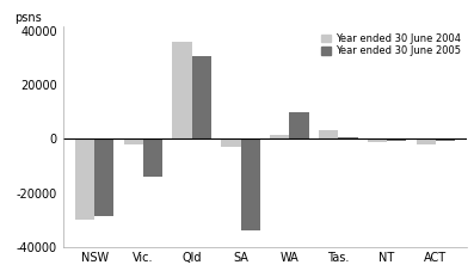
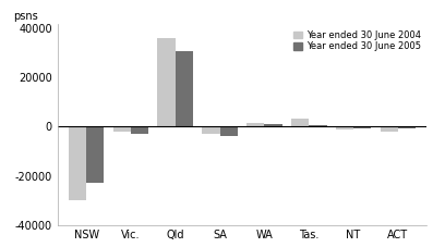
Year ended 30 June 2005/NSW: -28500 -> -23000
Year ended 30 June 2005/Vic.: -14000 -> -3000
Year ended 30 June 2005/SA: -34000 -> -4000
Year ended 30 June 2005/WA: 10000 -> 1000
